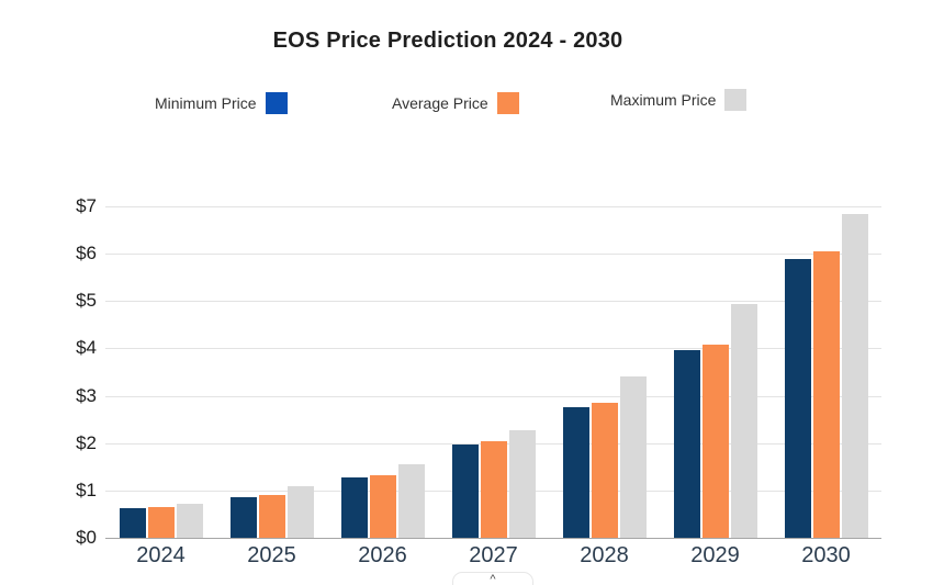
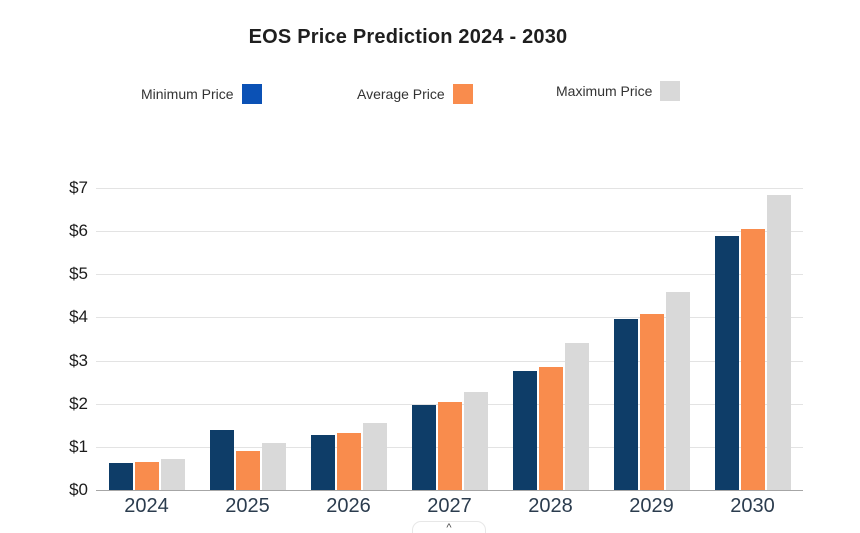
Minimum Price/2025: $0.9 -> $1.4
Maximum Price/2029: $4.9 -> $4.6
